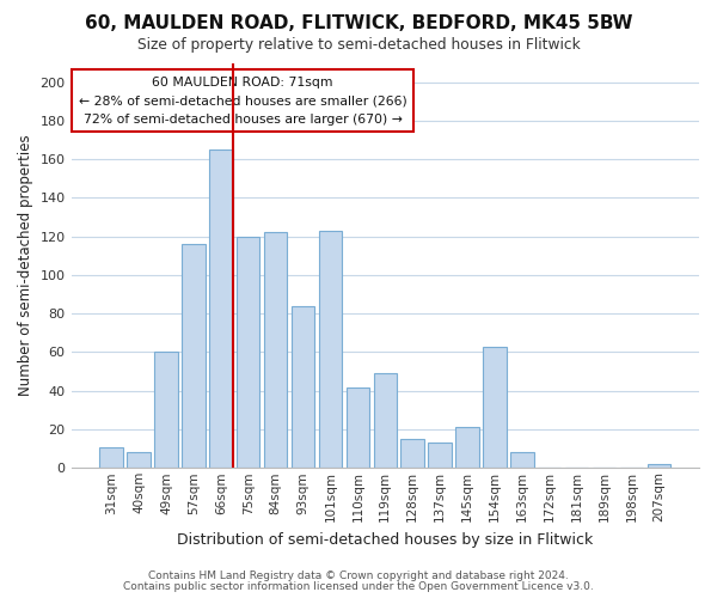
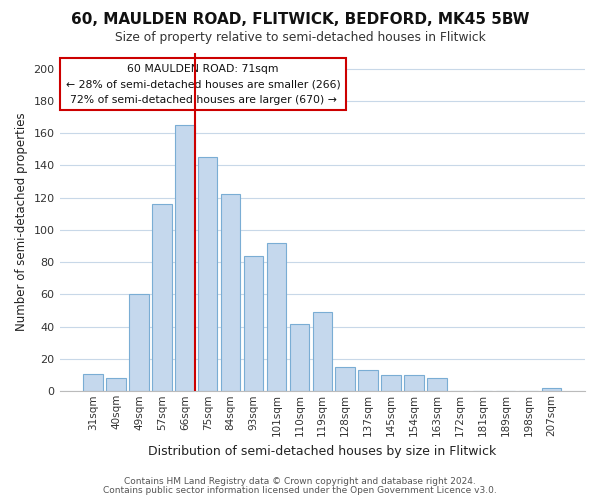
75sqm: 120 -> 145
101sqm: 123 -> 92
145sqm: 21 -> 10
154sqm: 63 -> 10
